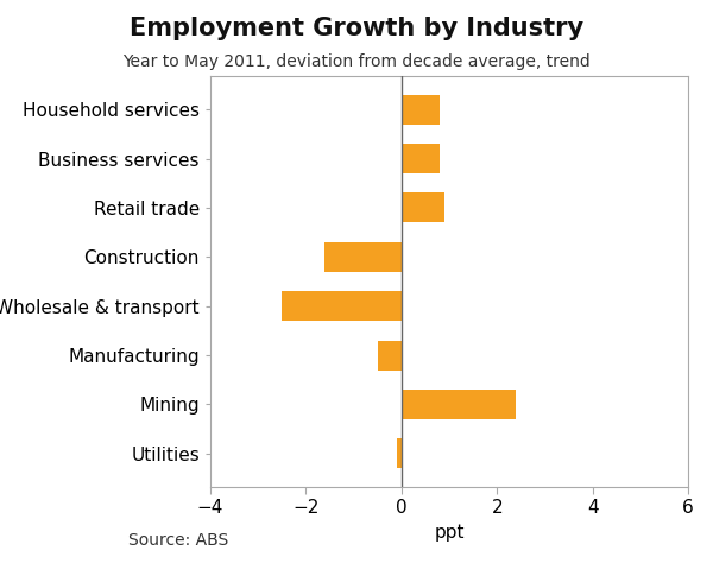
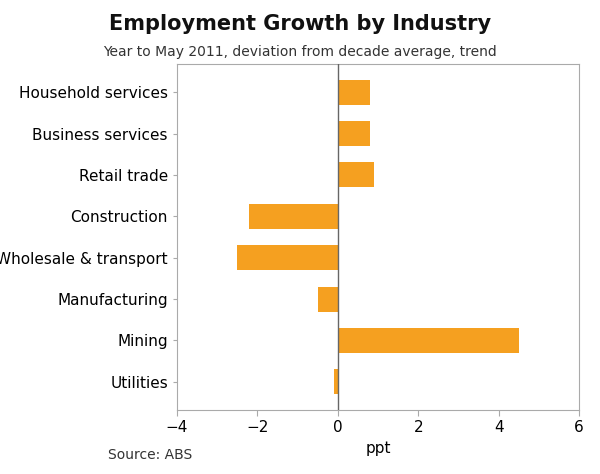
Construction: -1.6 -> -2.2
Mining: 2.4 -> 4.5
